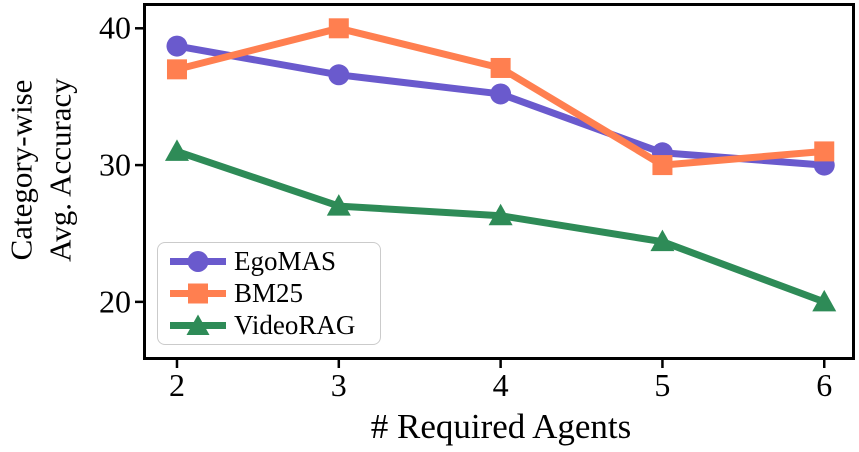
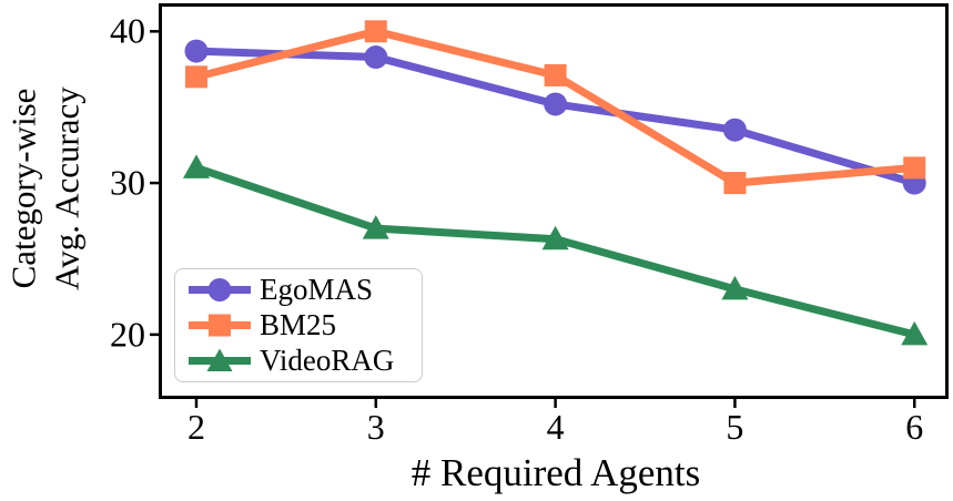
EgoMAS/3: 36.6 -> 38.3
EgoMAS/5: 30.9 -> 33.5
VideoRAG/5: 24.4 -> 23.0
